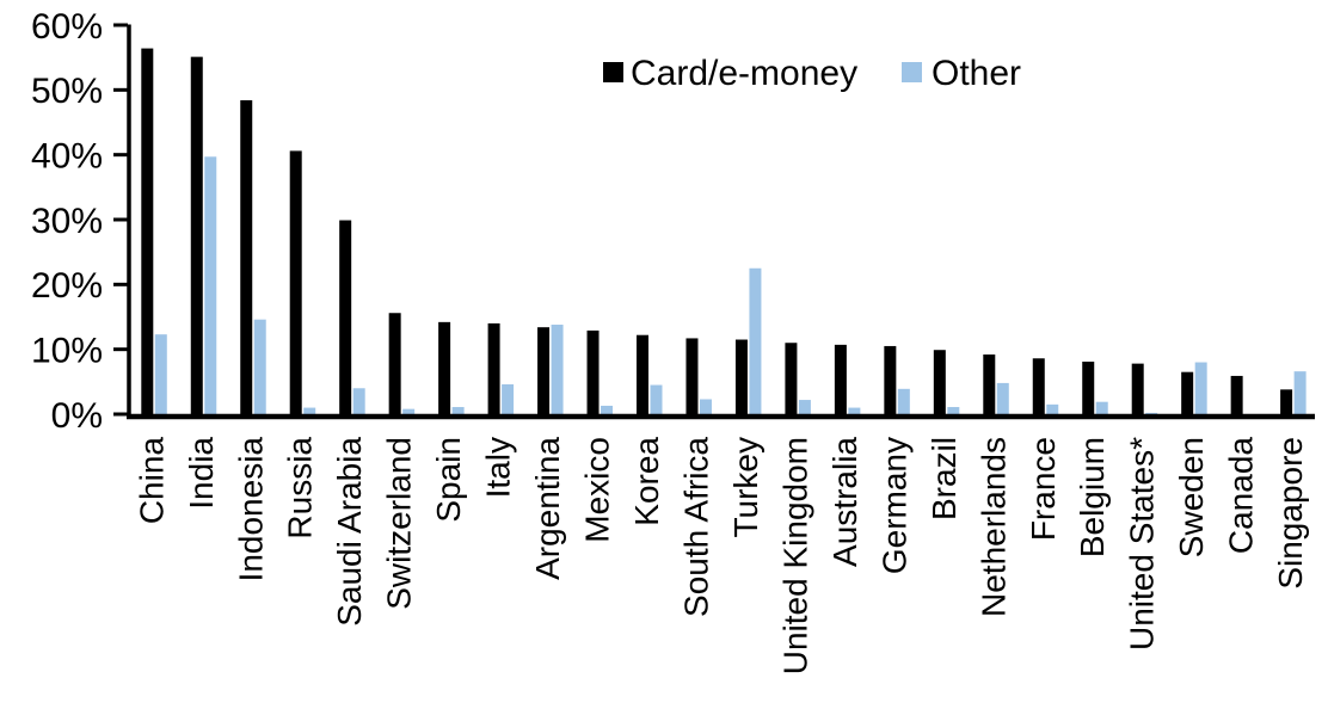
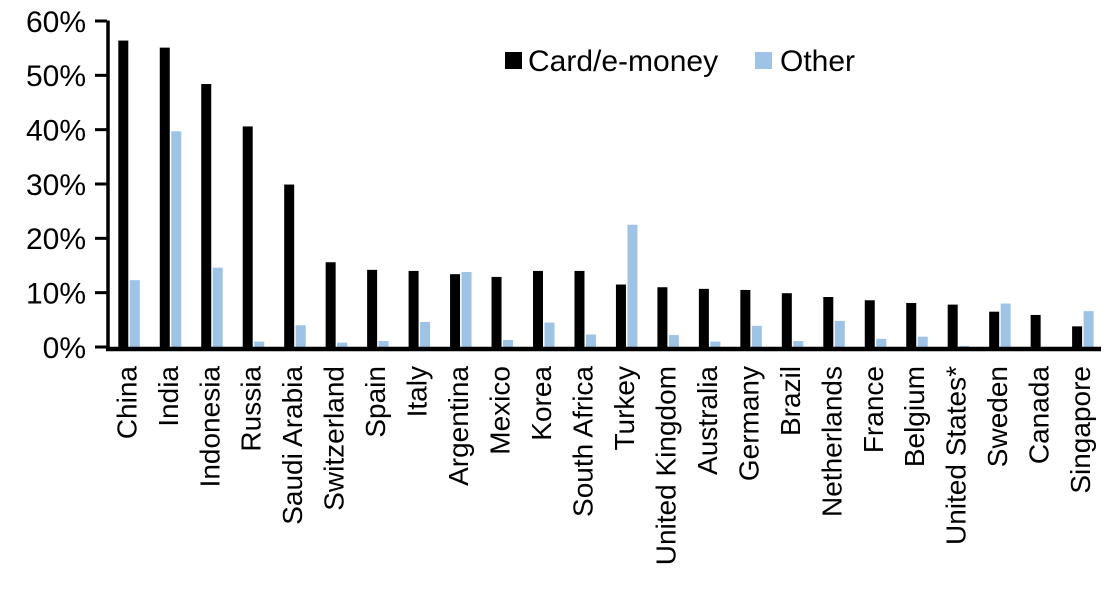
Card/e-money/Korea: 12% -> 14%
Card/e-money/South Africa: 12% -> 14%
